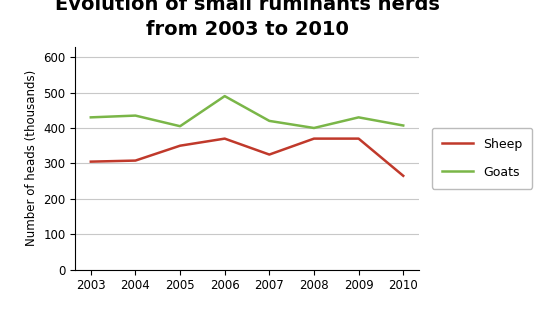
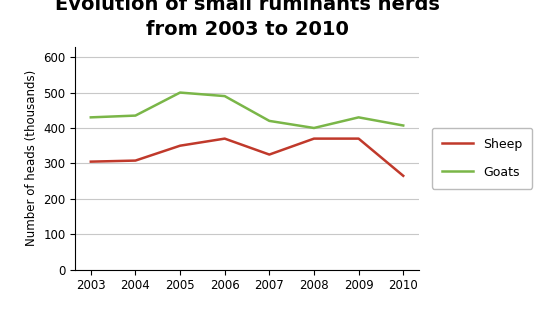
Goats/2005: 405 -> 500
